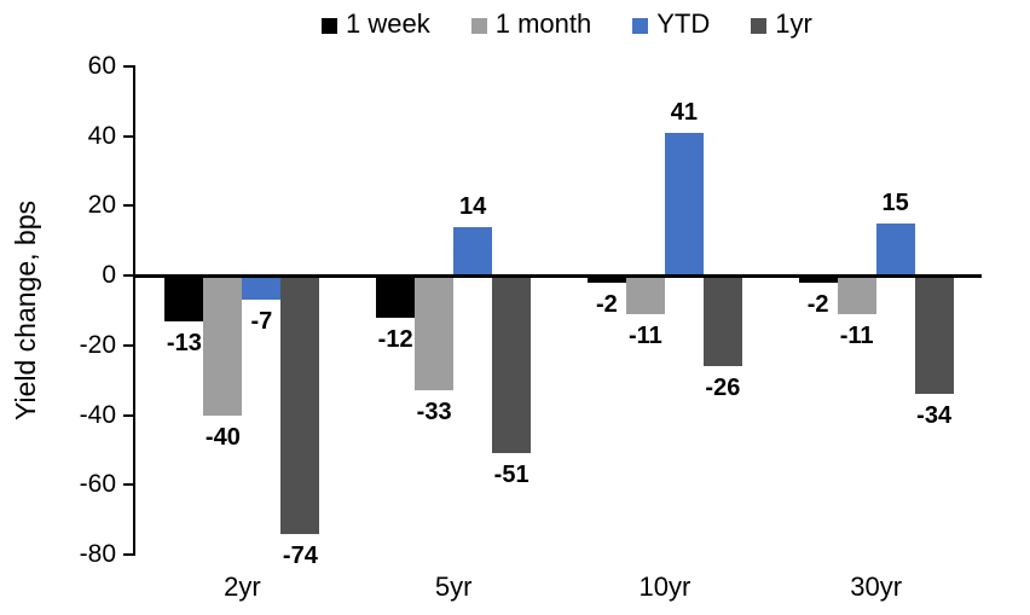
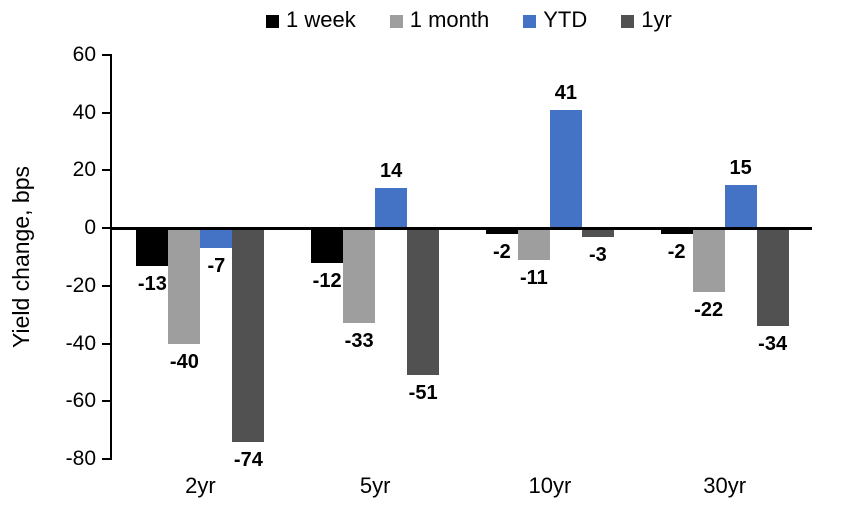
1yr/10yr: -26 -> -3
1 month/30yr: -11 -> -22
